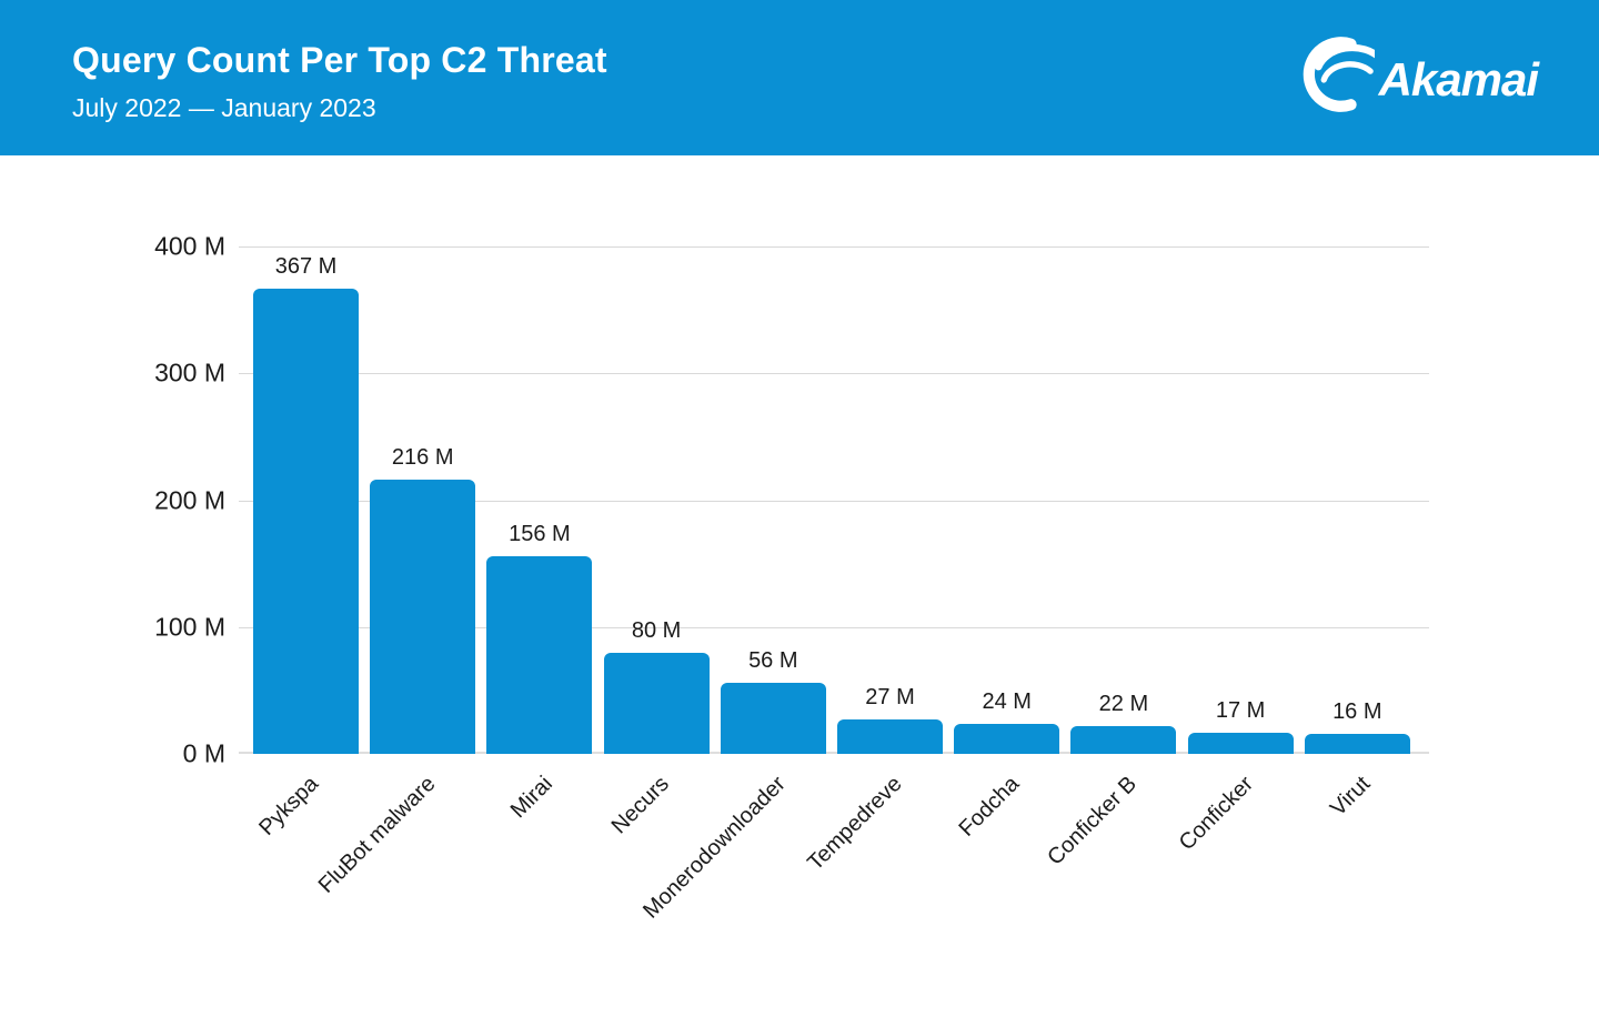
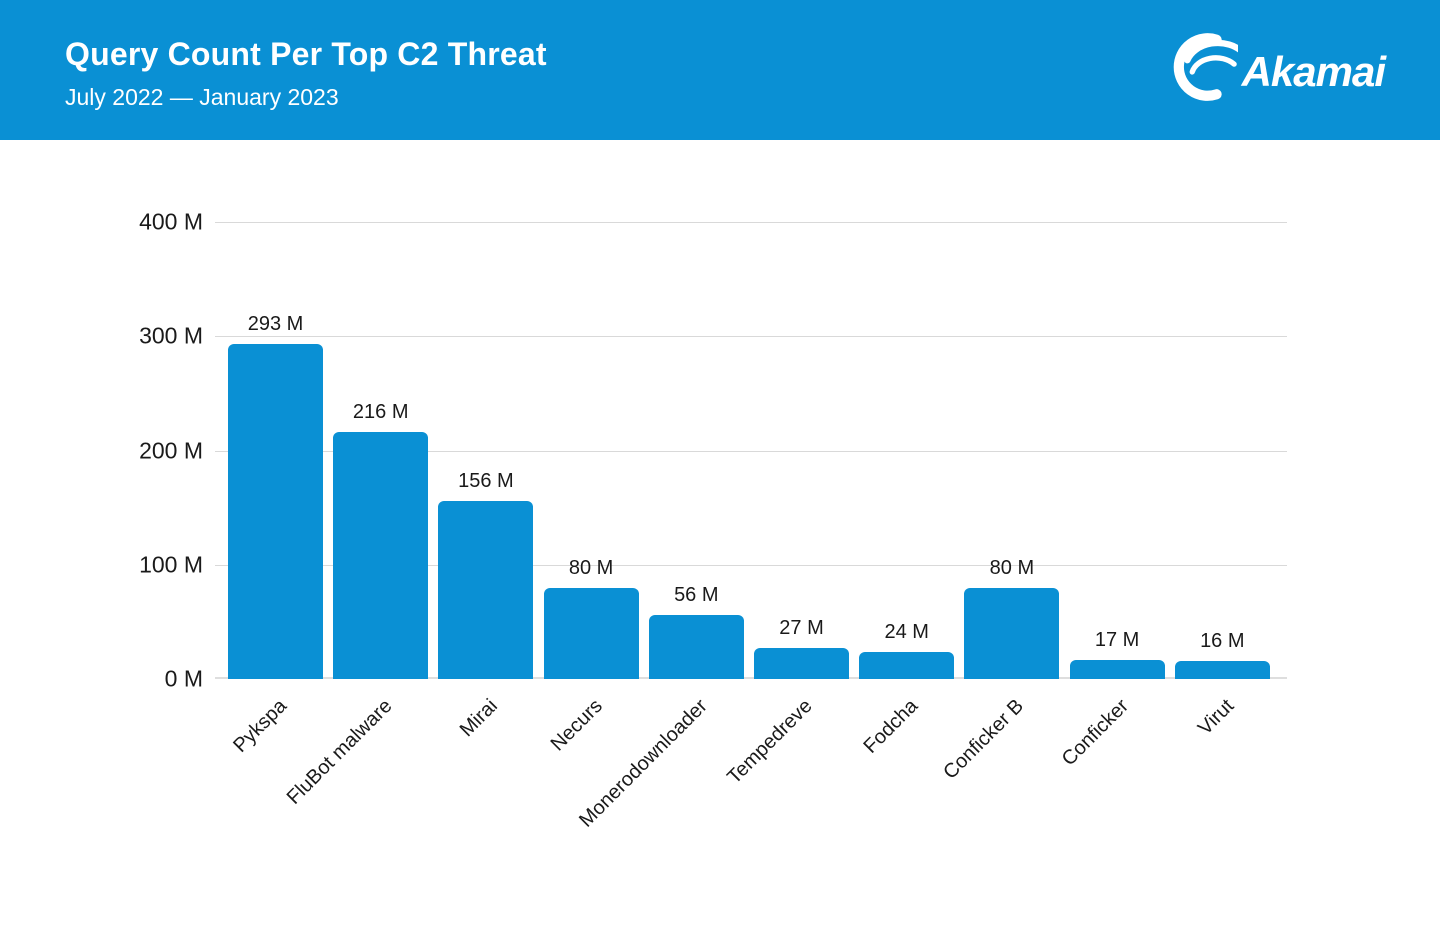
Pykspa: 367 -> 293
Conficker B: 22 -> 80
